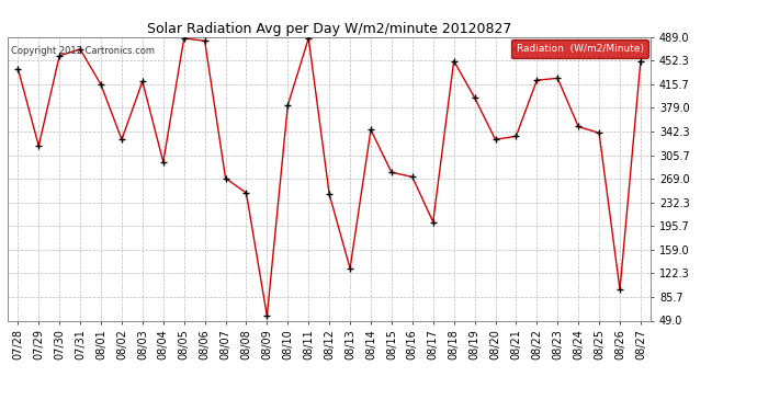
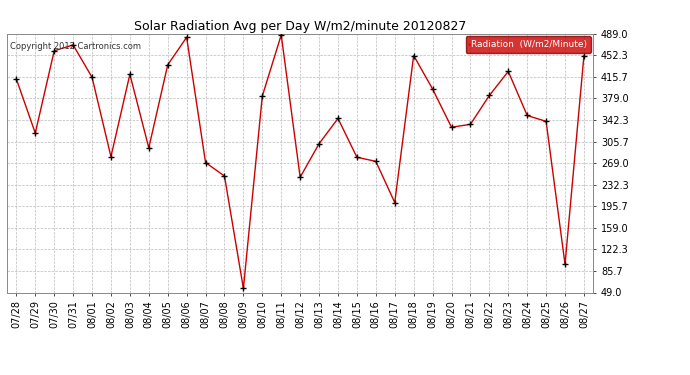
07/28: 440 -> 412
08/02: 330 -> 280
08/05: 487 -> 436
08/13: 130 -> 302
08/22: 422 -> 384
